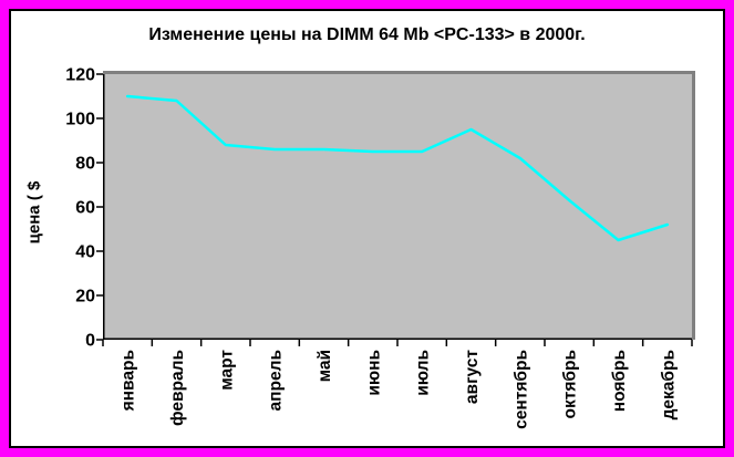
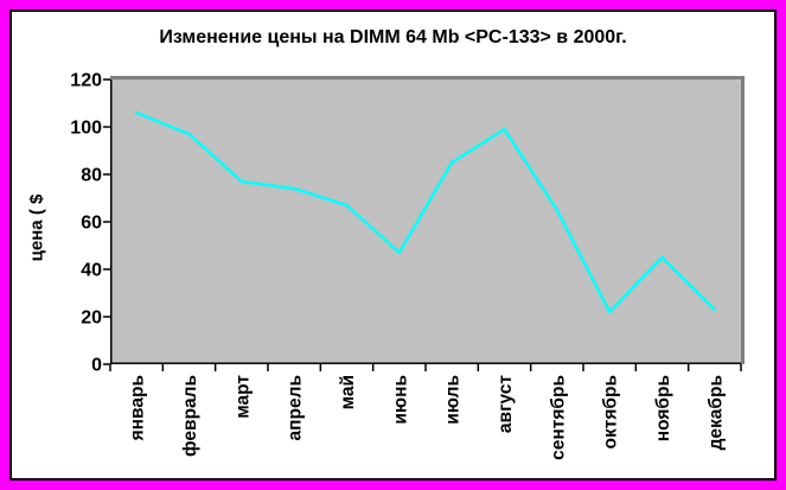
январь: 110 -> 106
февраль: 108 -> 97
март: 88 -> 77
апрель: 86 -> 74
май: 86 -> 67
июнь: 85 -> 47
август: 95 -> 99
сентябрь: 82 -> 65
октябрь: 63 -> 22
декабрь: 52 -> 23
